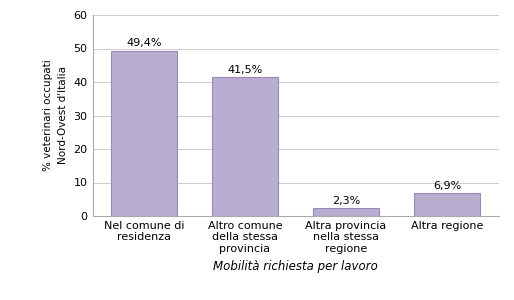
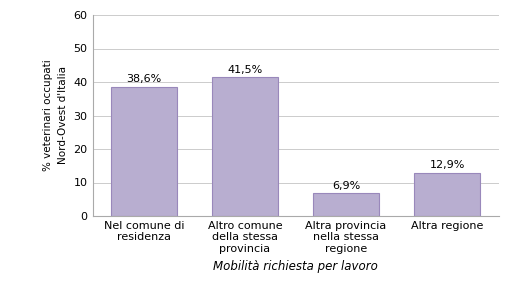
Nel comune di residenza: 49,4% -> 38,6%
Altra provincia nella stessa regione: 2,3% -> 6,9%
Altra regione: 6,9% -> 12,9%
